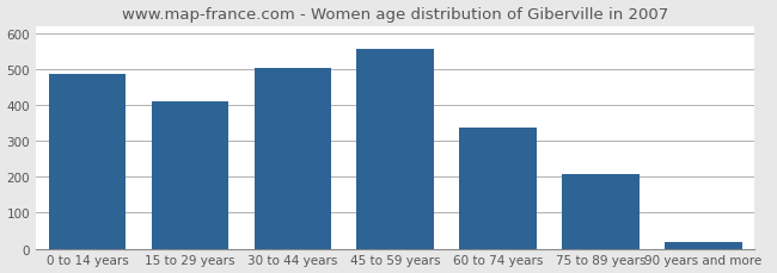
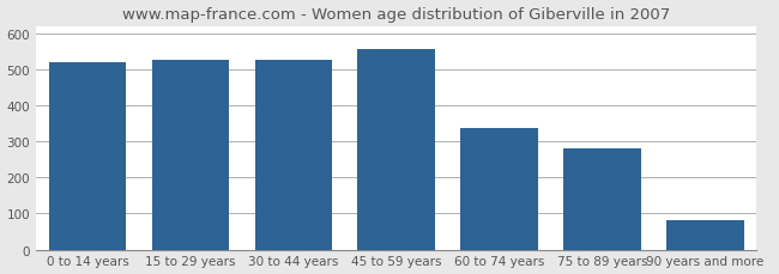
0 to 14 years: 487 -> 520
15 to 29 years: 408 -> 525
30 to 44 years: 503 -> 525
75 to 89 years: 207 -> 280
90 years and more: 18 -> 80
